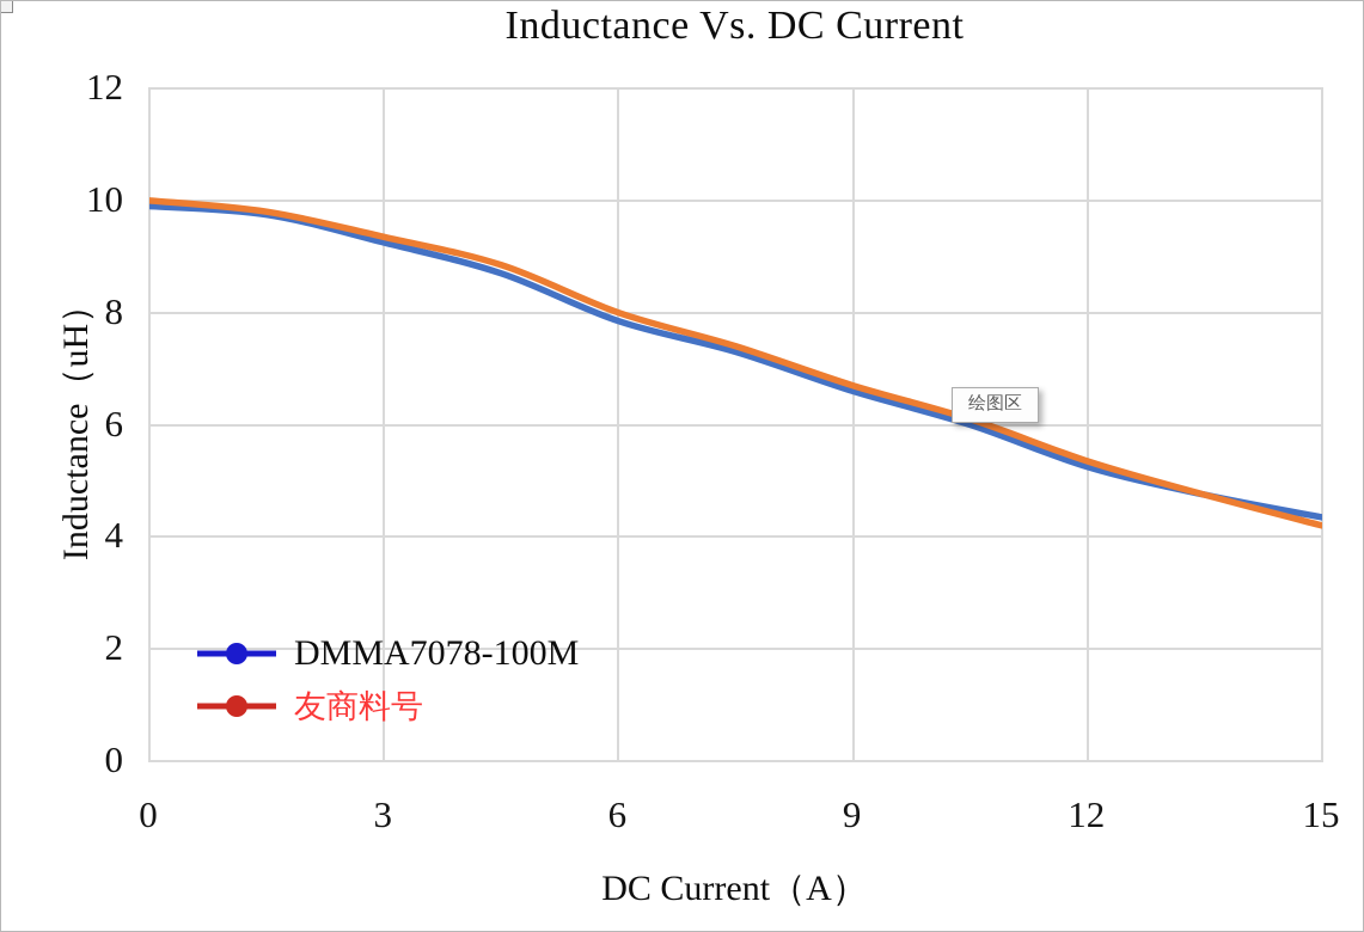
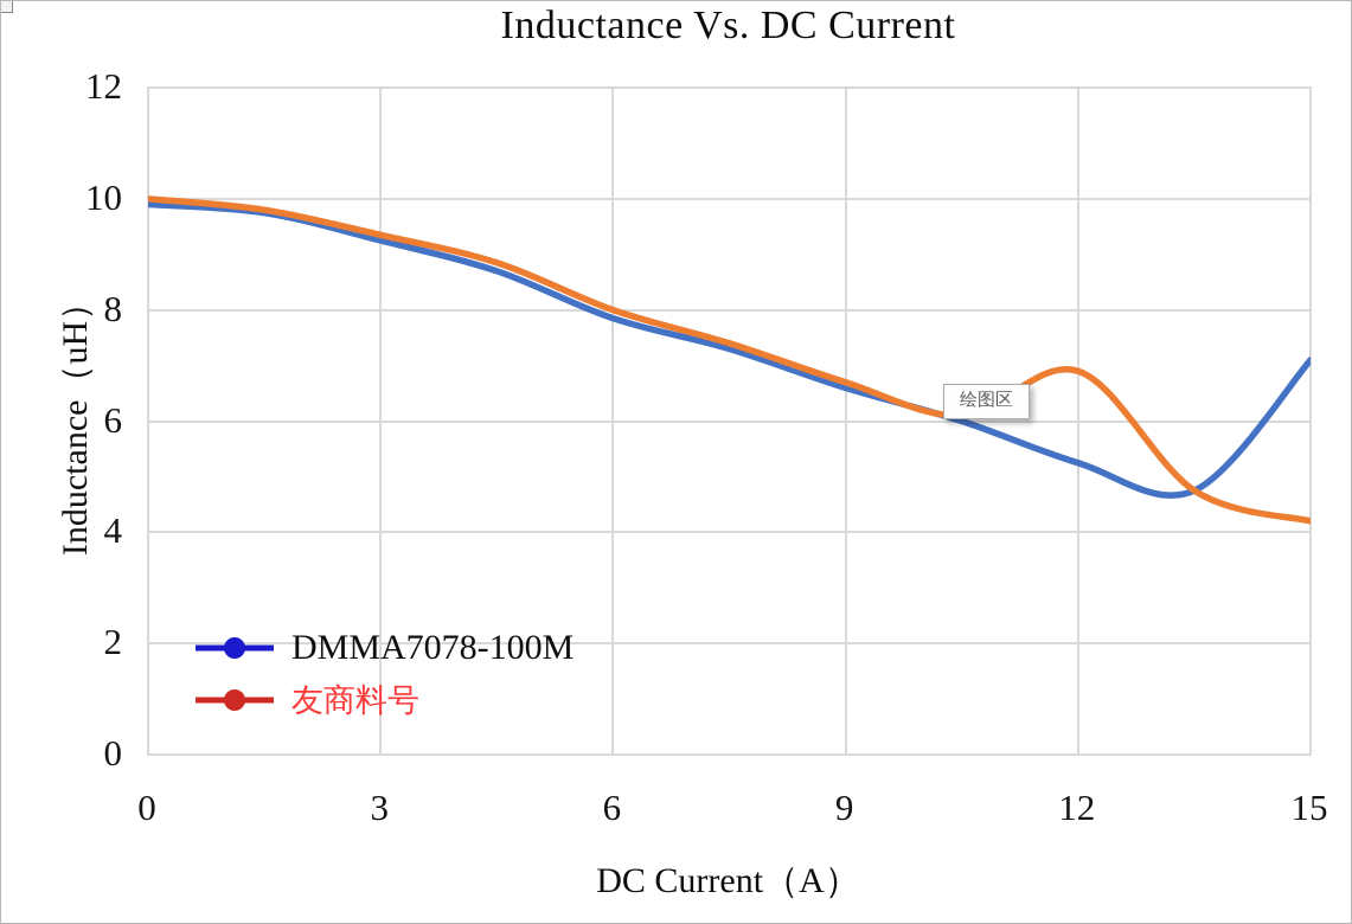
友商料号/12: 5.3 -> 6.9
DMMA7078-100M/15: 4.3 -> 7.1
